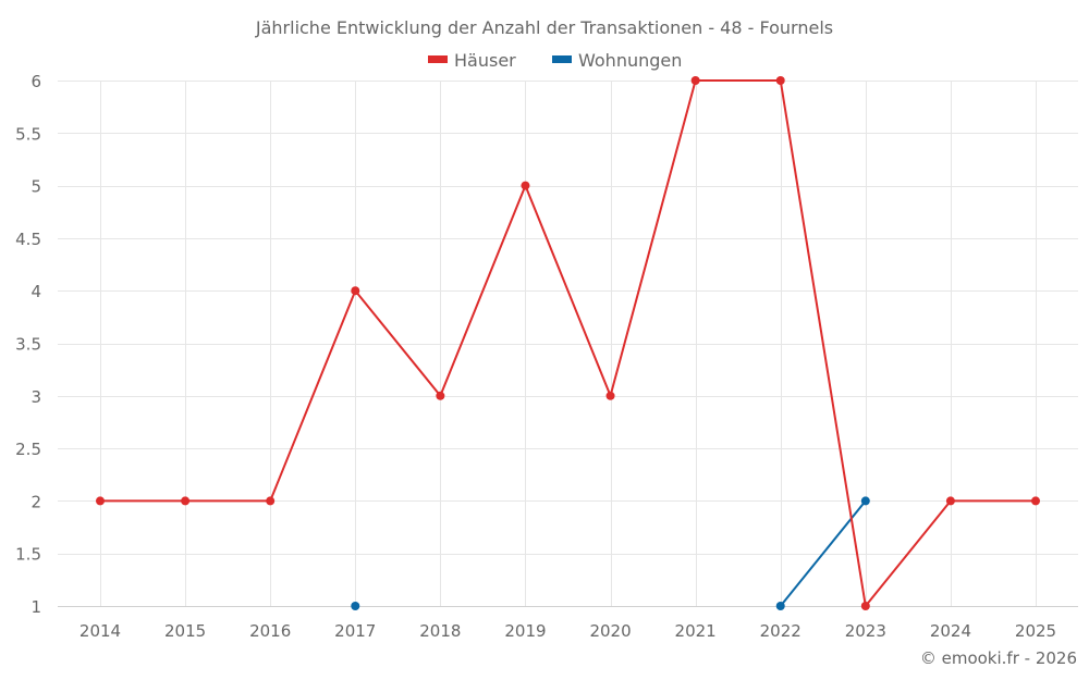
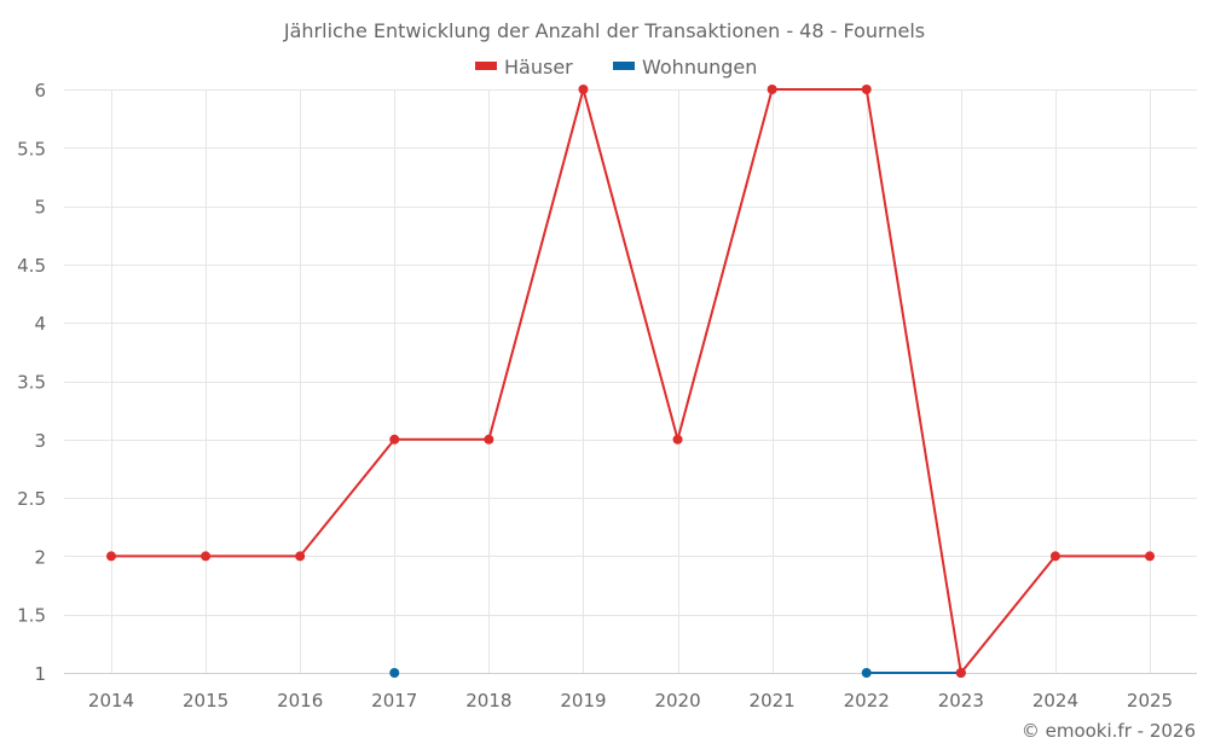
Häuser/2017: 4 -> 3
Häuser/2019: 5 -> 6
Wohnungen/2023: 2 -> 1
